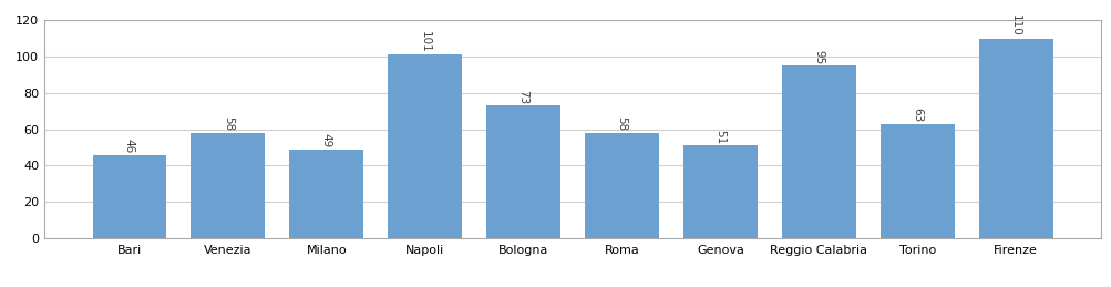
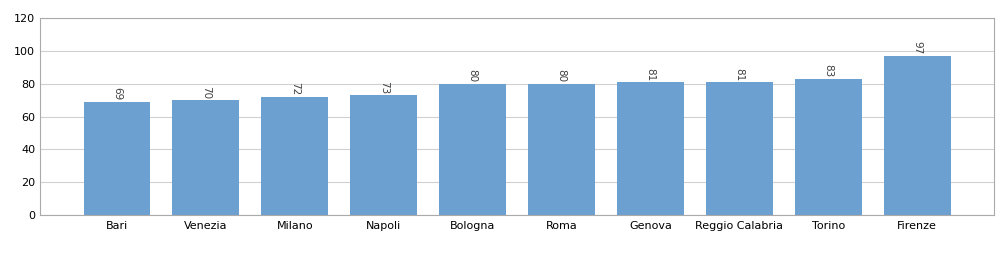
Bari: 46 -> 69
Venezia: 58 -> 70
Milano: 49 -> 72
Napoli: 101 -> 73
Bologna: 73 -> 80
Roma: 58 -> 80
Genova: 51 -> 81
Reggio Calabria: 95 -> 81
Torino: 63 -> 83
Firenze: 110 -> 97
